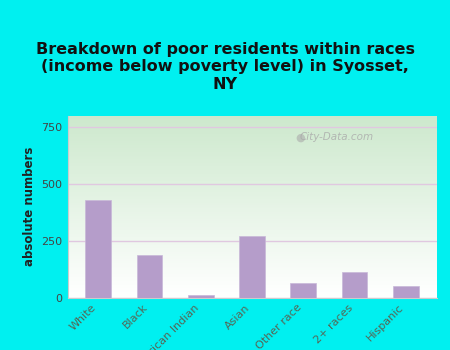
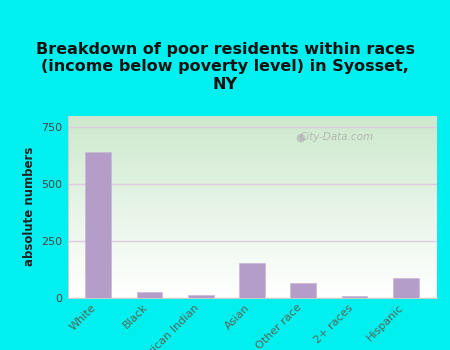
White: 430 -> 640
Black: 185 -> 25
Asian: 270 -> 150
2+ races: 110 -> 5
Hispanic: 50 -> 85
